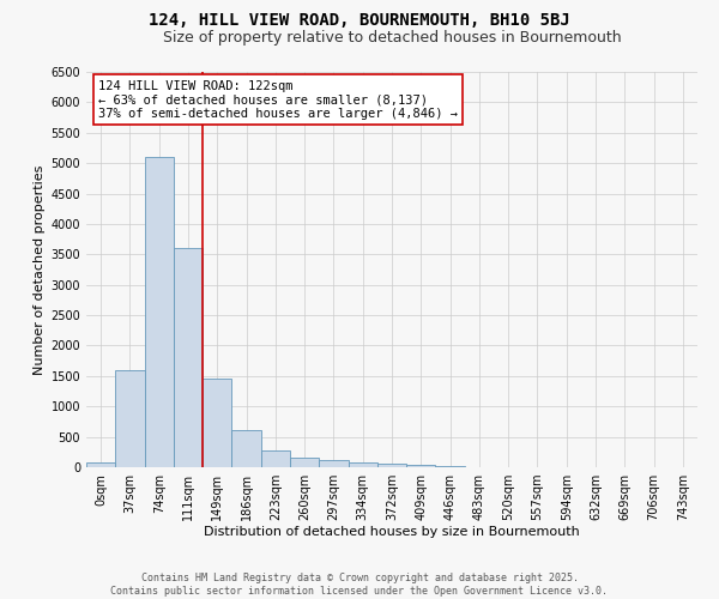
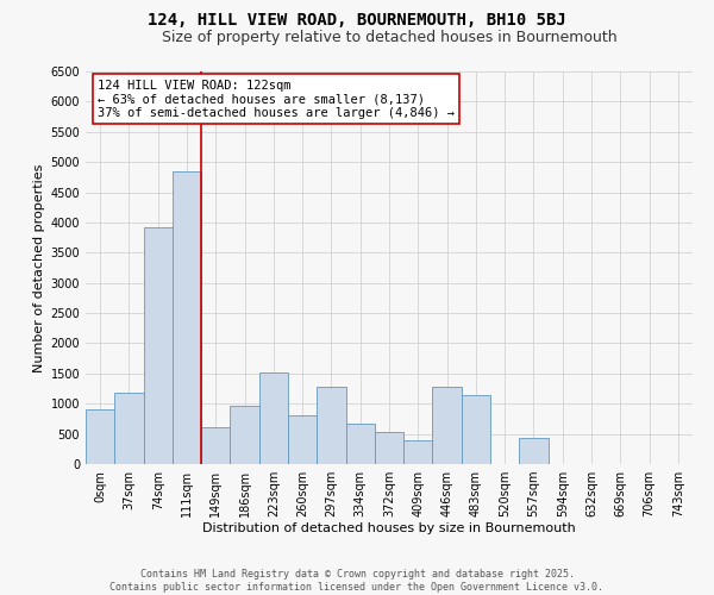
0sqm: 80 -> 900
37sqm: 1600 -> 1180
74sqm: 5100 -> 3920
111sqm: 3600 -> 4840
149sqm: 1450 -> 620
186sqm: 620 -> 960
223sqm: 280 -> 1520
260sqm: 160 -> 800
297sqm: 120 -> 1280
334sqm: 80 -> 660
372sqm: 50 -> 540
409sqm: 30 -> 400
446sqm: 20 -> 1280
483sqm: 10 -> 1140
557sqm: 0 -> 440
